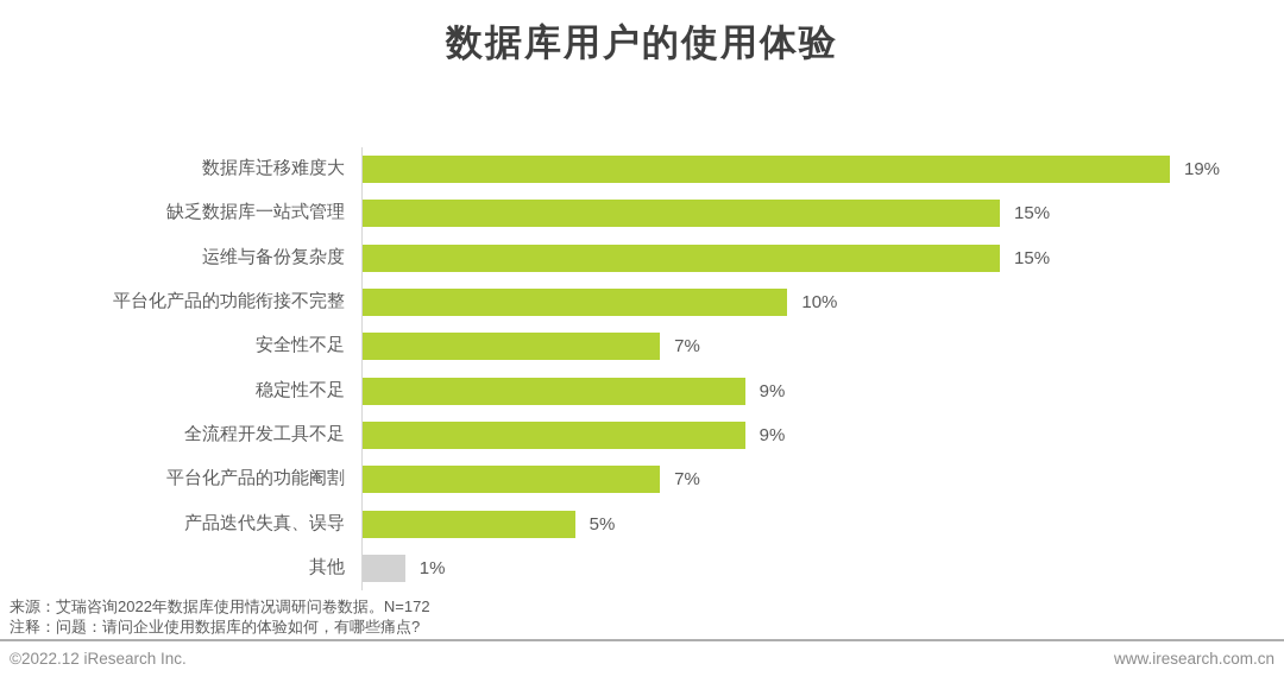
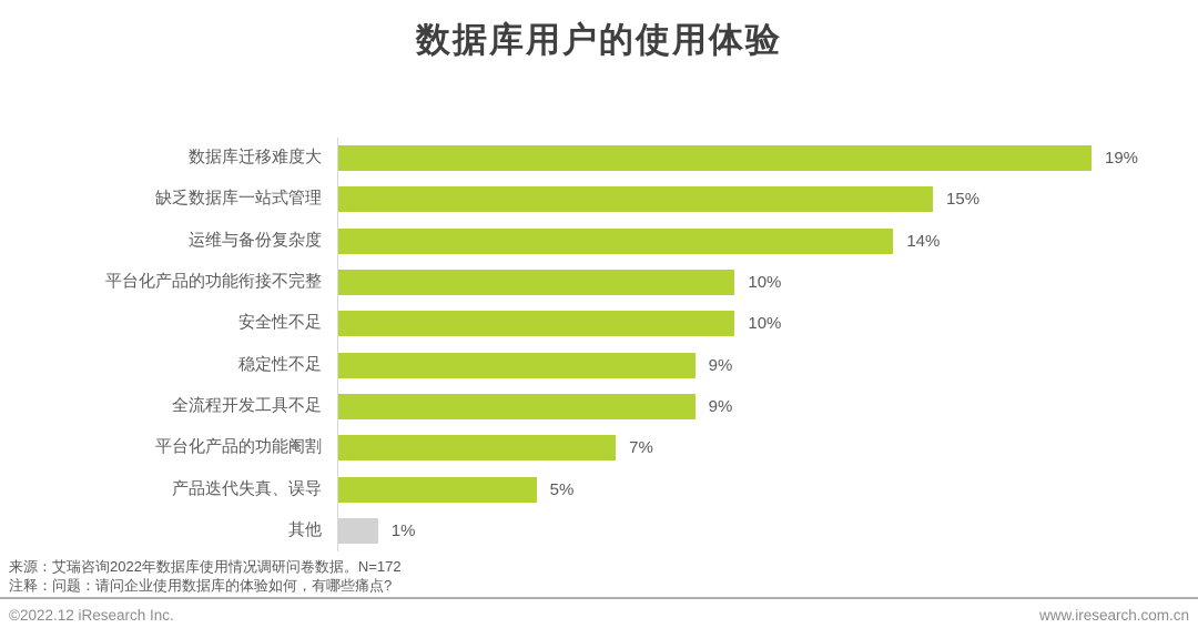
运维与备份复杂度: 15% -> 14%
安全性不足: 7% -> 10%
